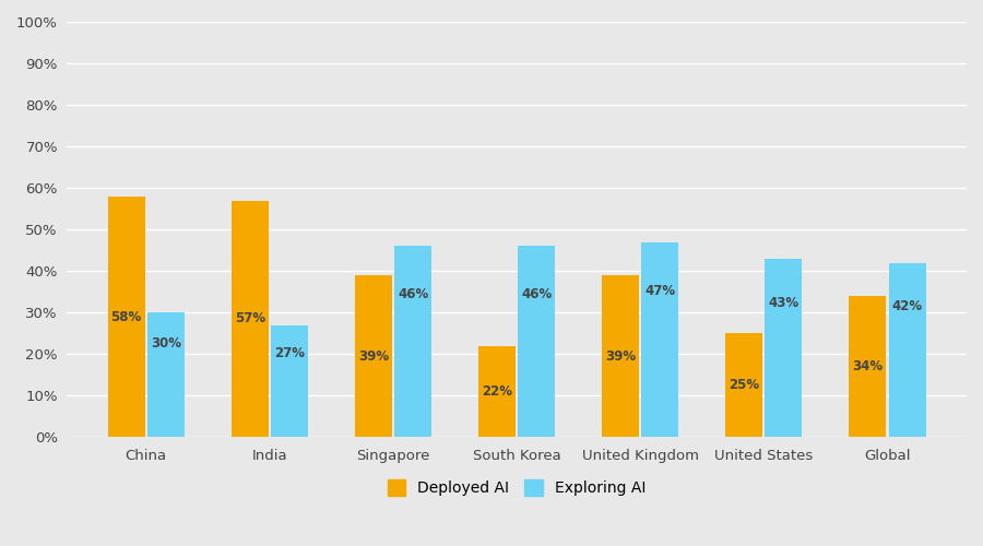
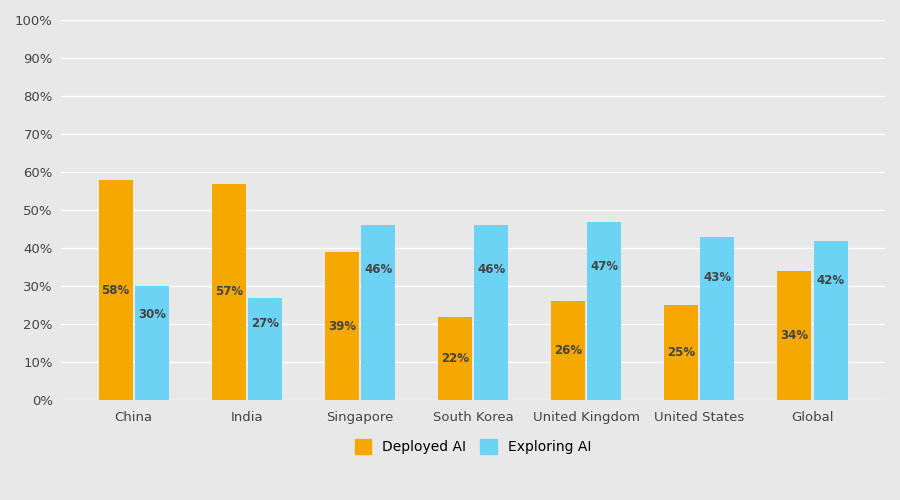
Deployed AI/United Kingdom: 39% -> 26%
